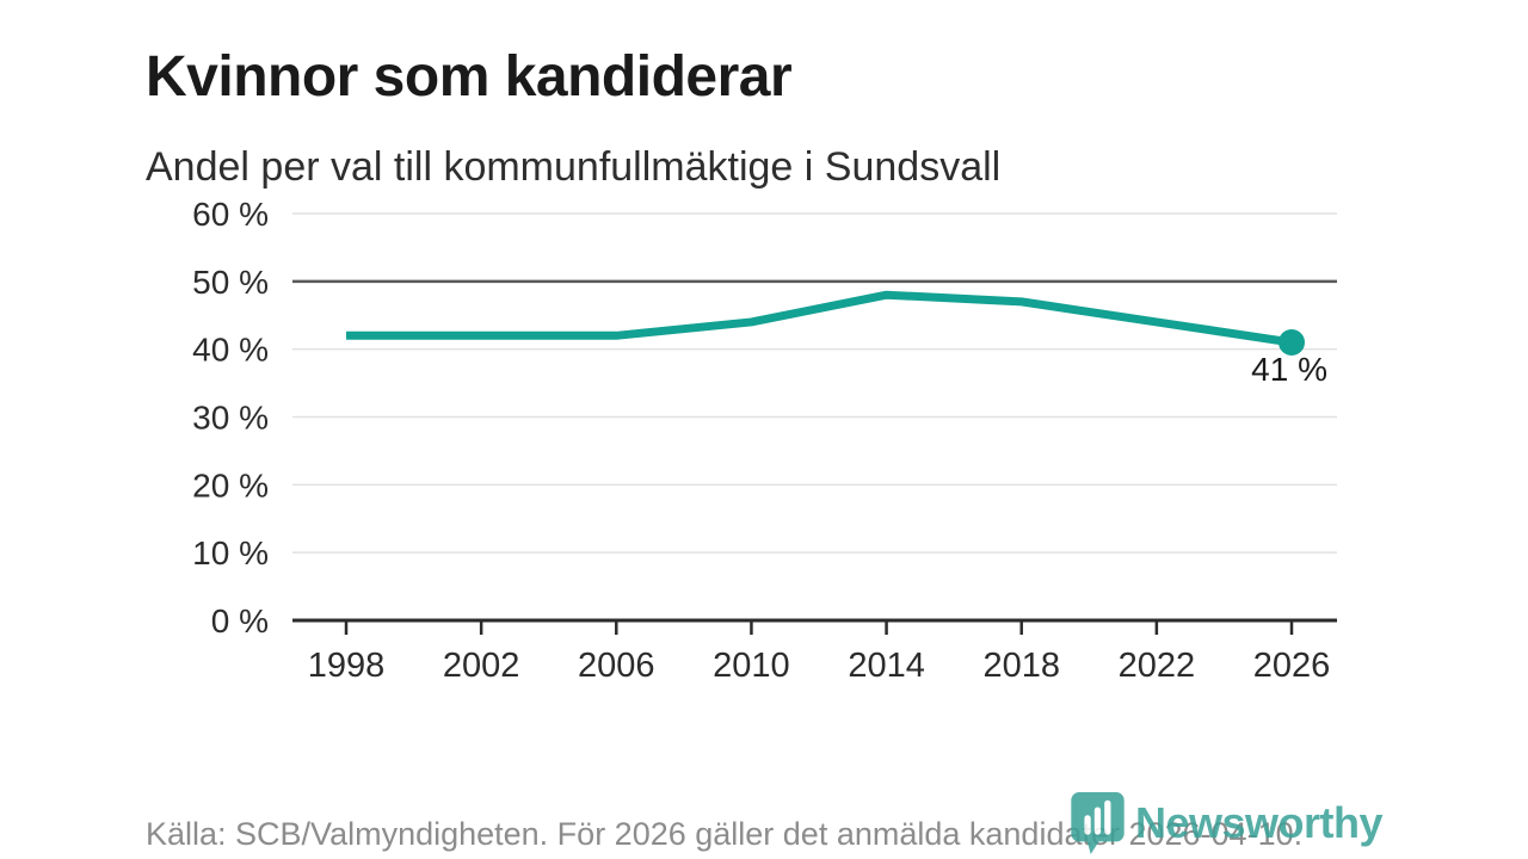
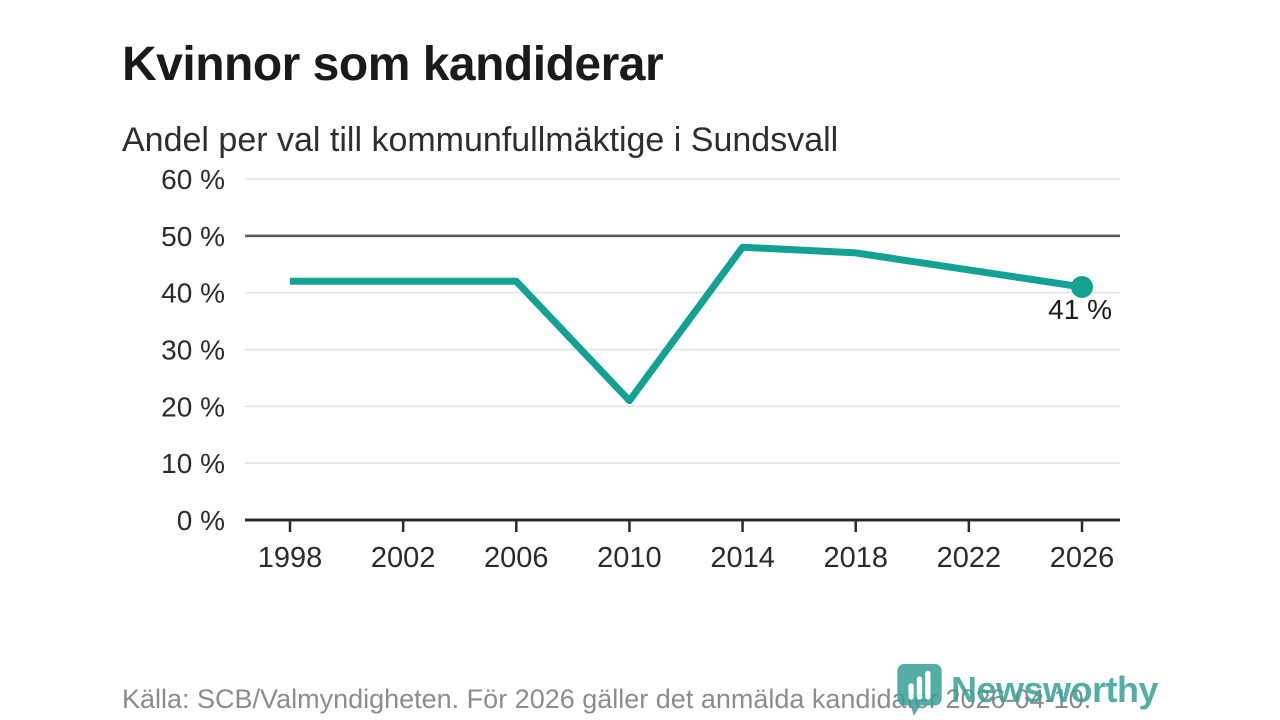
2010: 44% -> 21%
